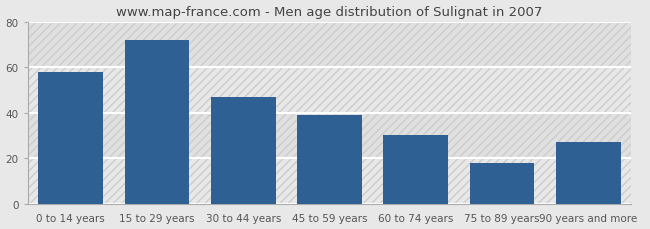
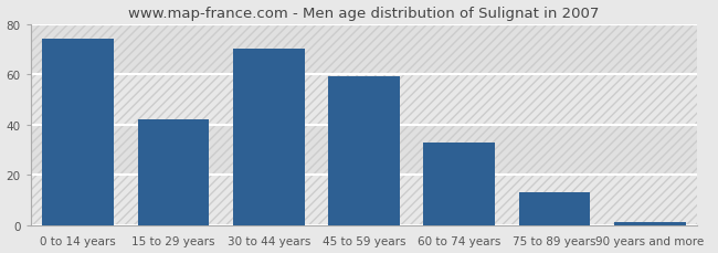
0 to 14 years: 58 -> 74
15 to 29 years: 72 -> 42
30 to 44 years: 47 -> 70
45 to 59 years: 39 -> 59
60 to 74 years: 30 -> 33
75 to 89 years: 18 -> 13
90 years and more: 27 -> 1
